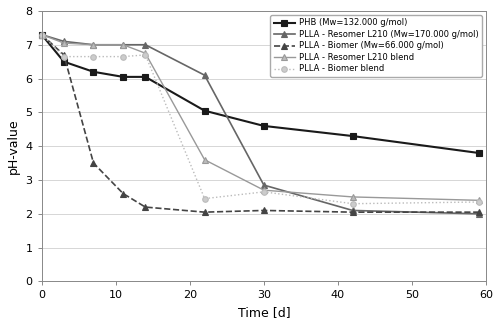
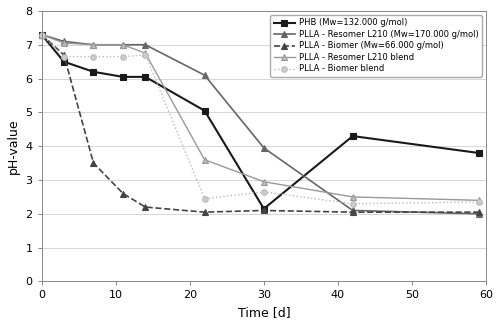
PHB (Mw=132.000 g/mol)/30: 4.60 -> 2.15
PLLA - Resomer L210 (Mw=170.000 g/mol)/30: 2.85 -> 3.95
PLLA - Resomer L210 blend/30: 2.70 -> 2.95
